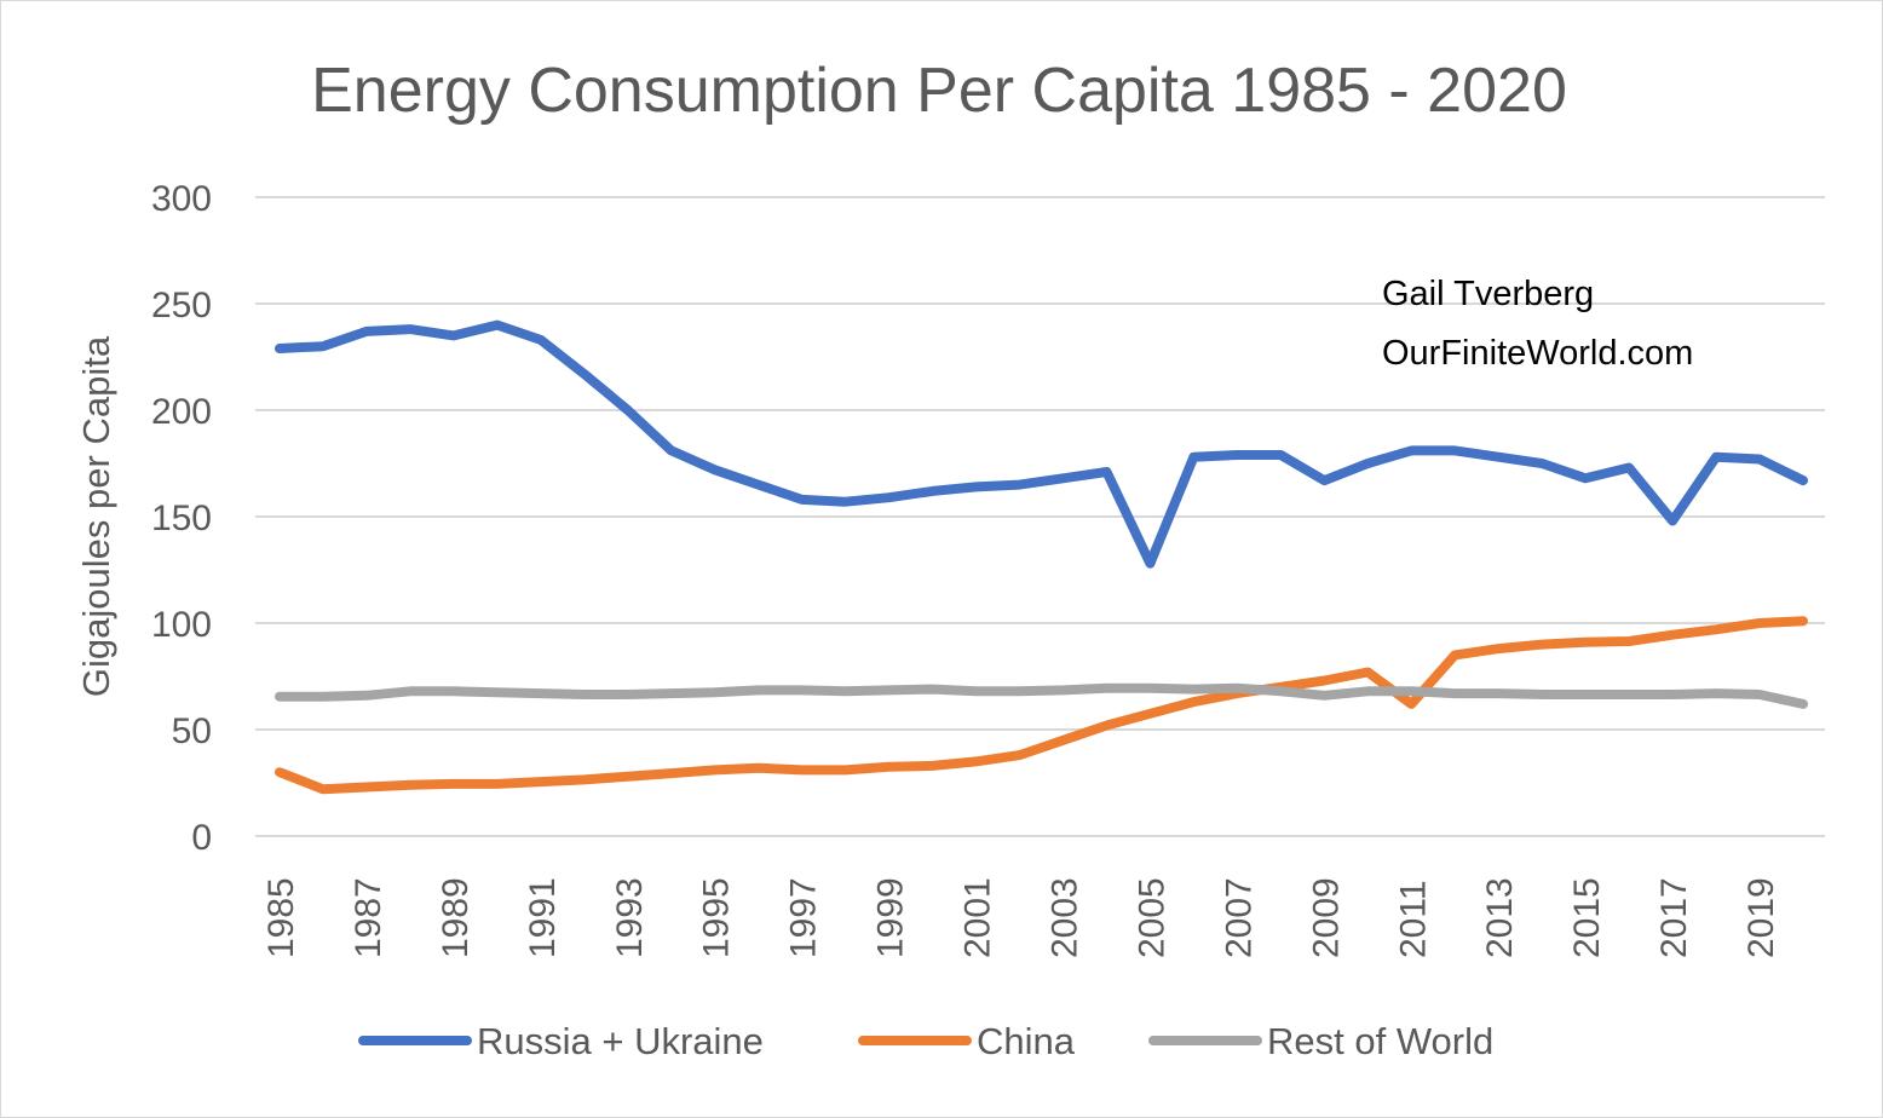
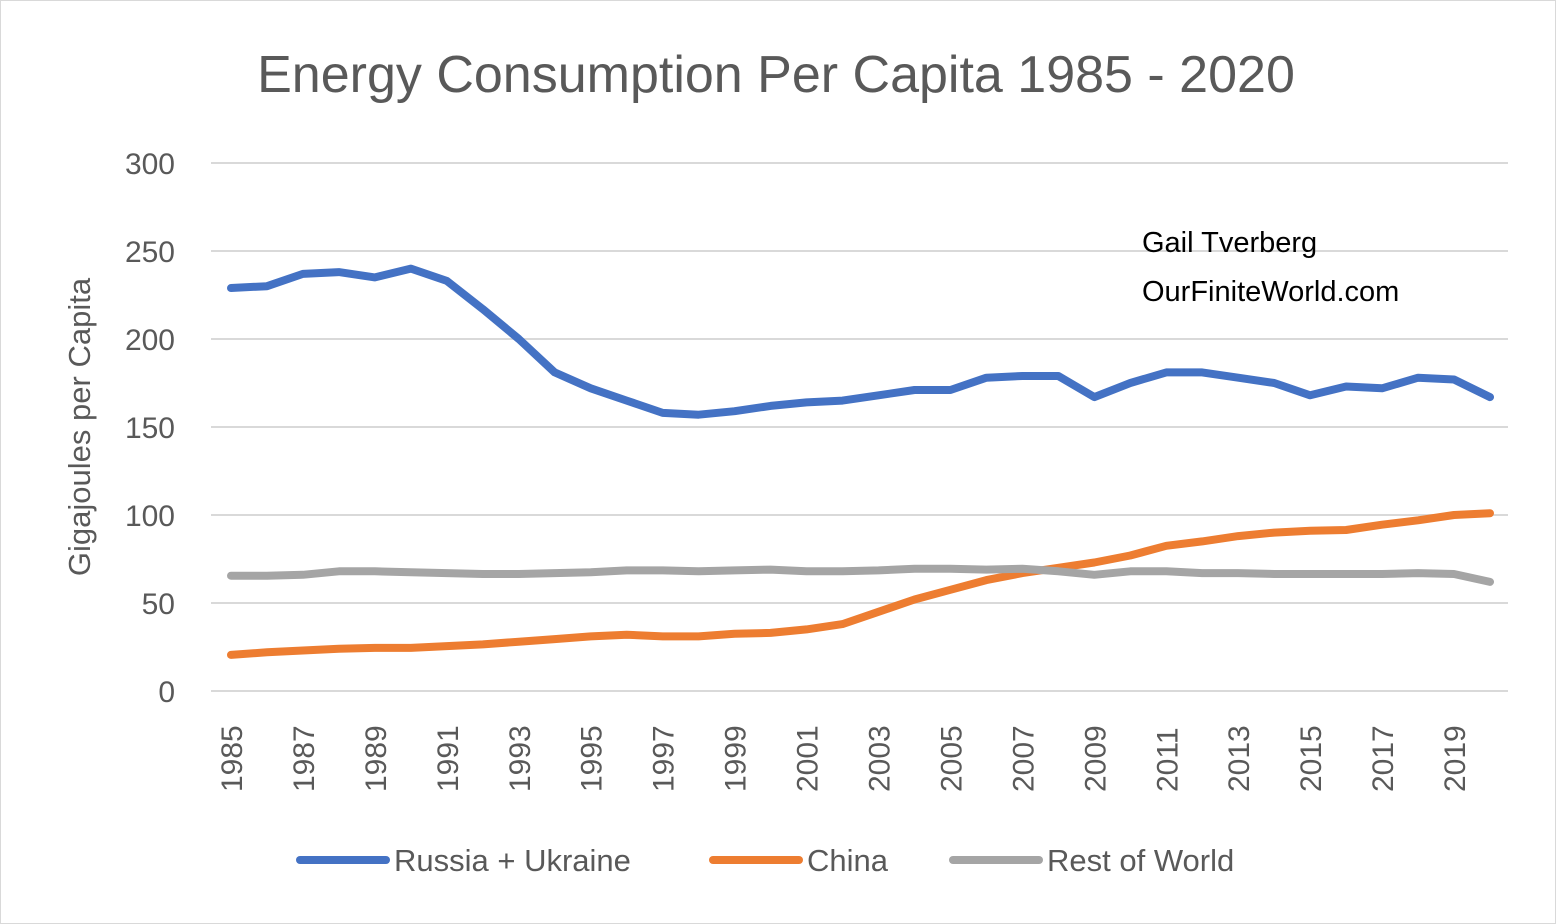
China/1985: 30 -> 20
Russia + Ukraine/2005: 128 -> 171
China/2011: 62 -> 82
Russia + Ukraine/2017: 148 -> 172
